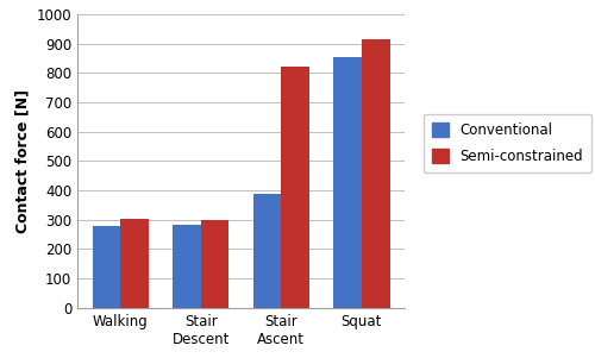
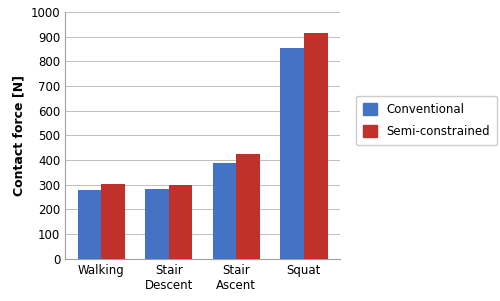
Semi-constrained/Stair Ascent: 820 -> 425
